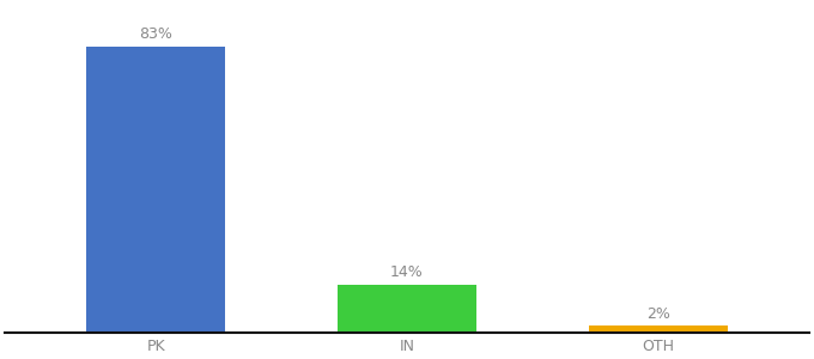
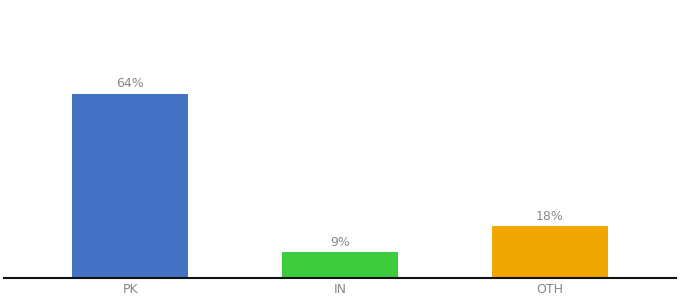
PK: 83% -> 64%
IN: 14% -> 9%
OTH: 2% -> 18%
